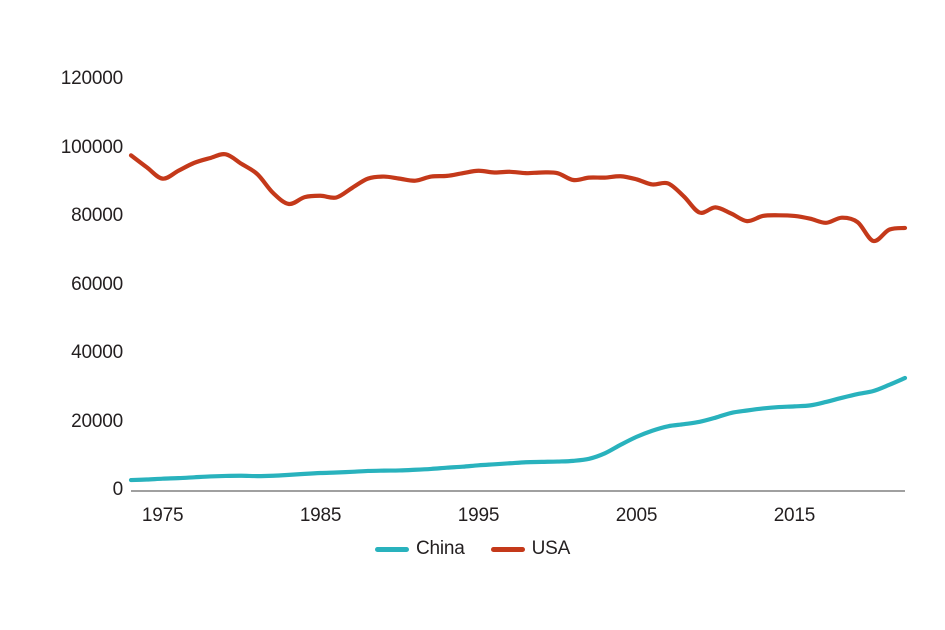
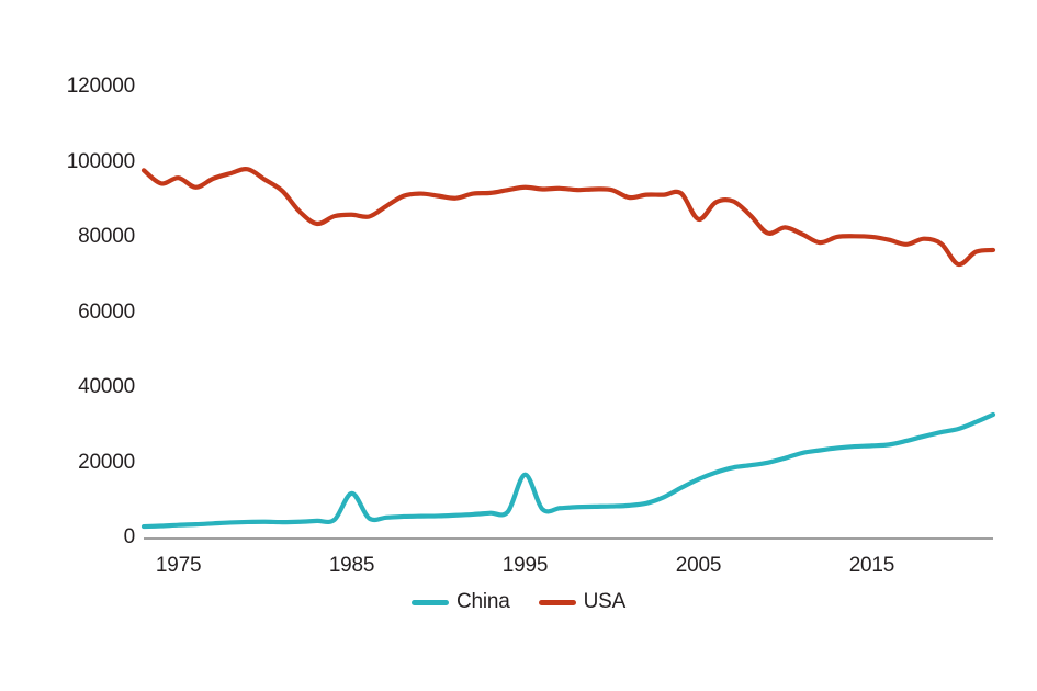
USA/1975: 91000 -> 96000
China/1985: 5000 -> 12000
China/1995: 8000 -> 17000
USA/2005: 91000 -> 85000
